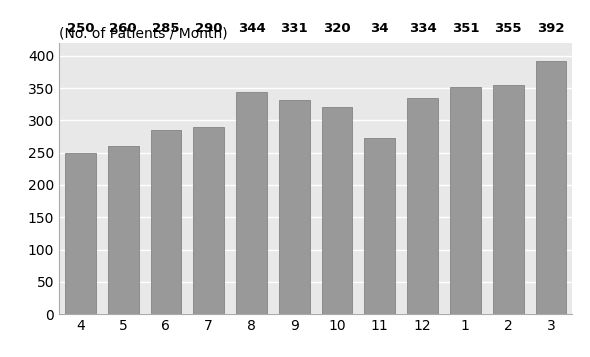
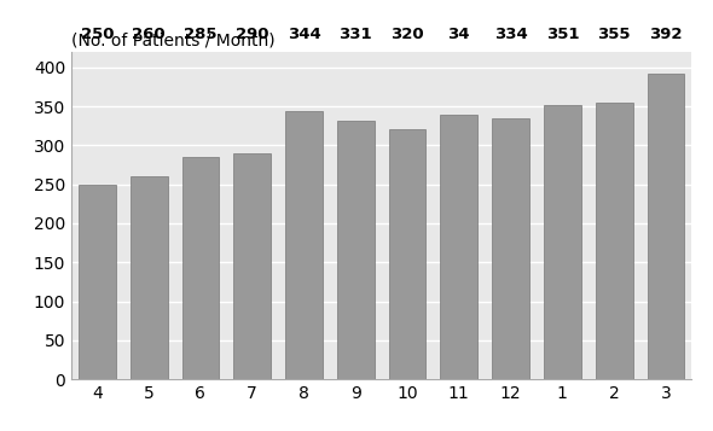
11: 272 -> 340
